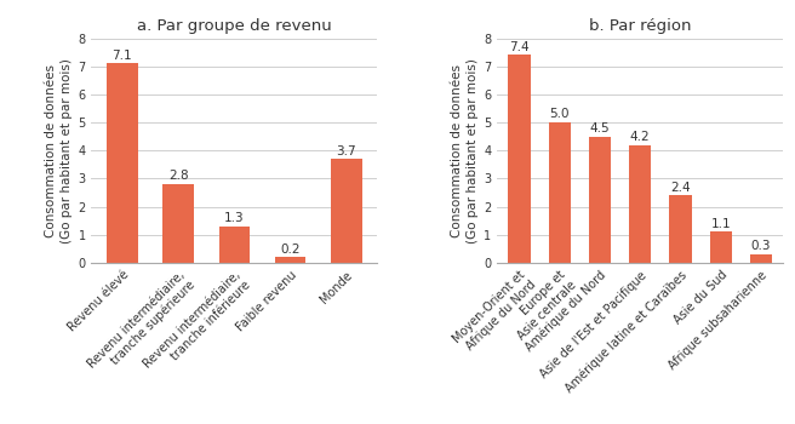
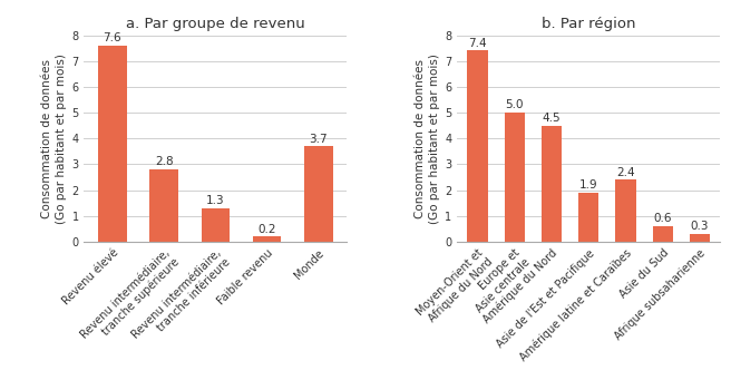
a. Par groupe de revenu/Revenu élevé: 7.1 -> 7.6
b. Par région/Asie de l'Est et Pacifique: 4.2 -> 1.9
b. Par région/Asie du Sud: 1.1 -> 0.6
